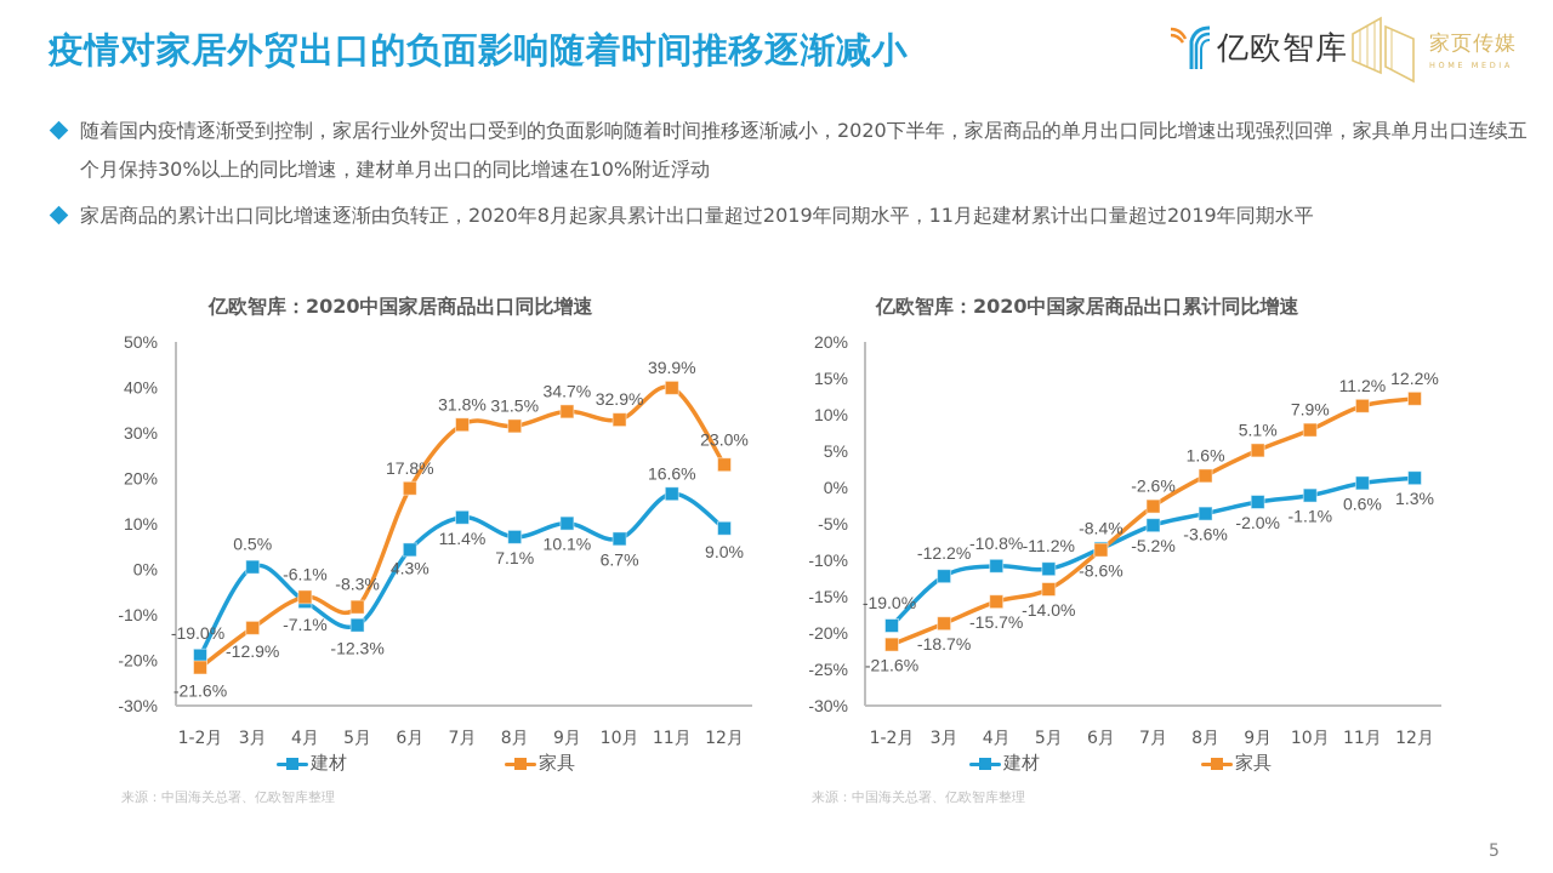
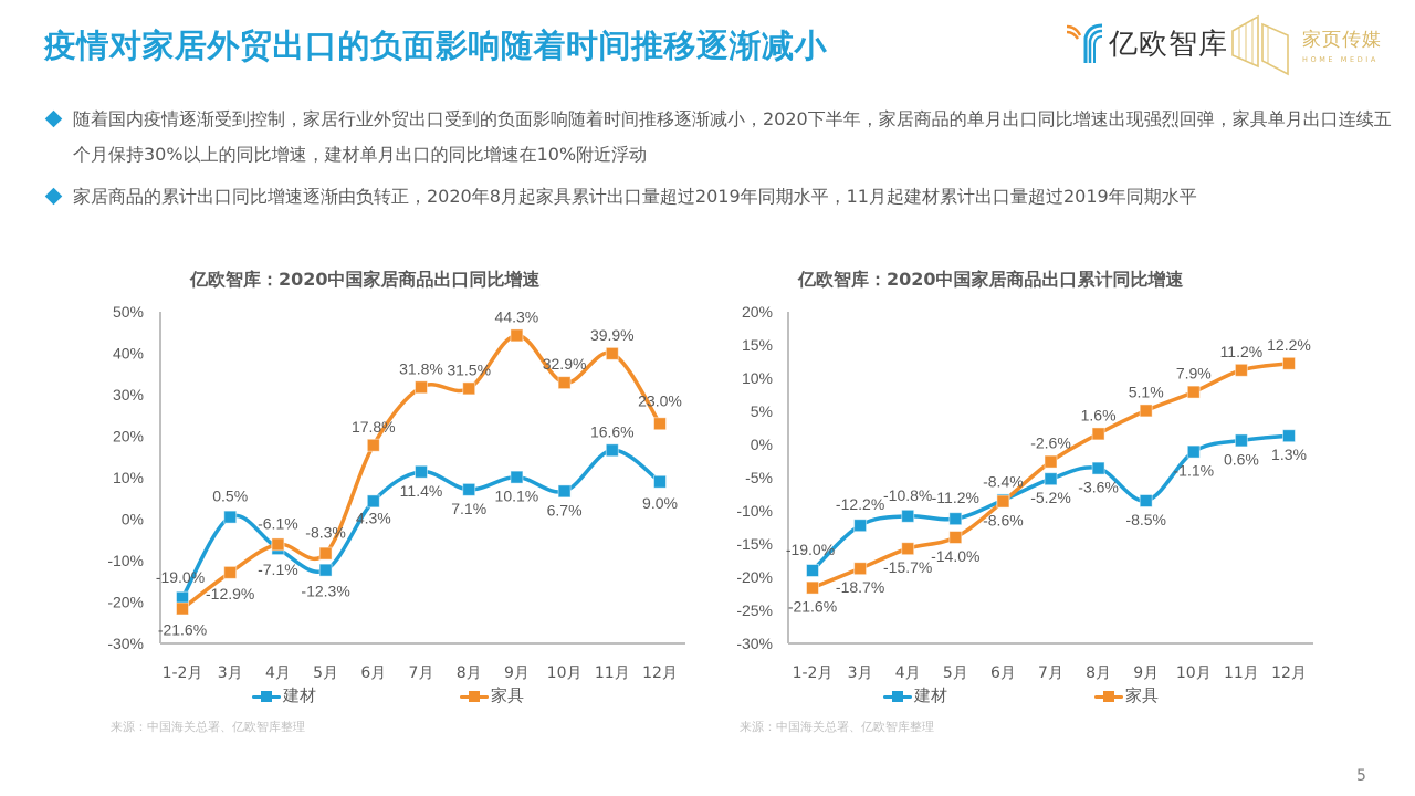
亿欧智库：2020中国家居商品出口同比增速/家具/9月: 34.7% -> 44.3%
亿欧智库：2020中国家居商品出口累计同比增速/建材/9月: -2.0% -> -8.5%
